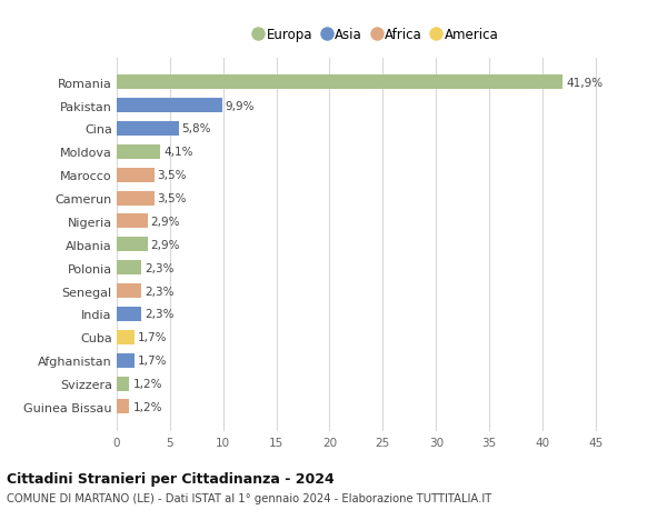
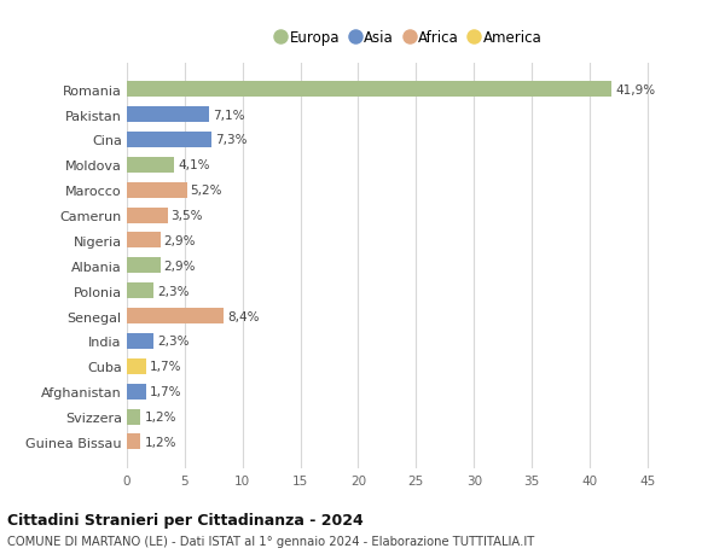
Pakistan: 9,9% -> 7,1%
Cina: 5,8% -> 7,3%
Marocco: 3,5% -> 5,2%
Senegal: 2,3% -> 8,4%
